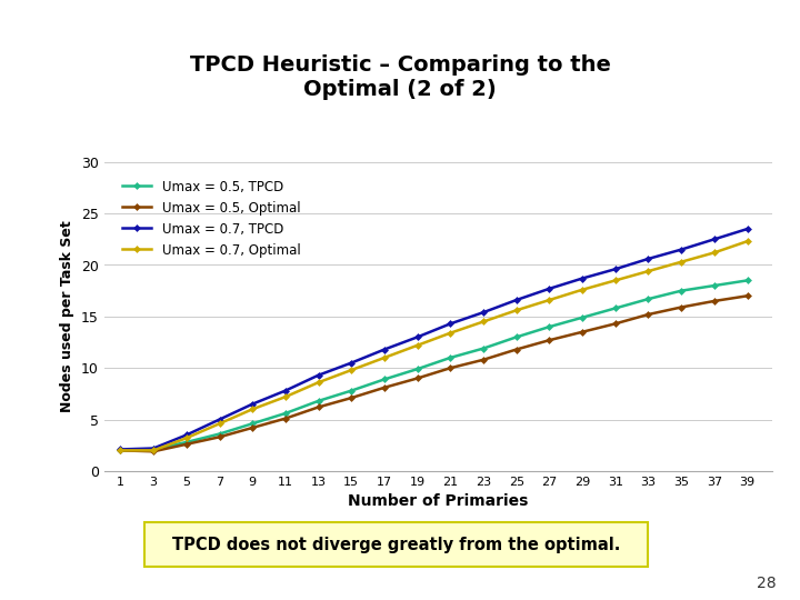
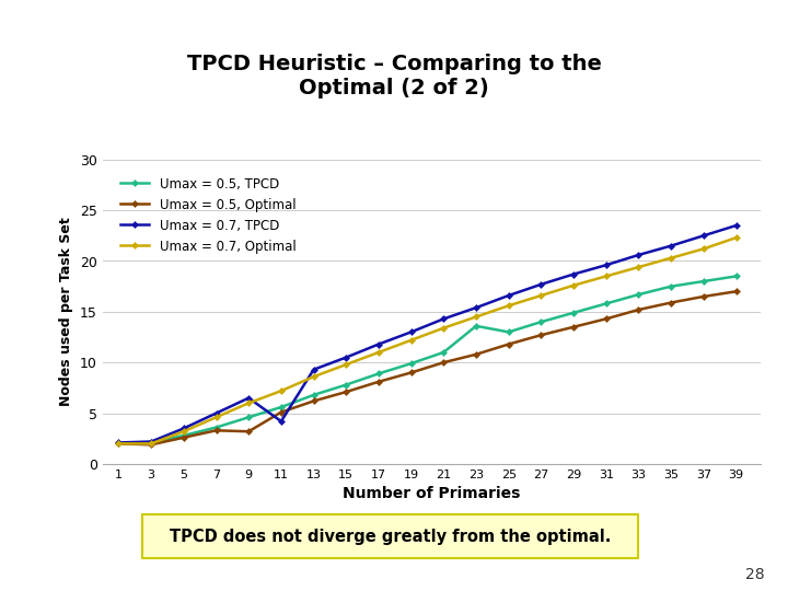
Umax = 0.5, Optimal/9: 4.2 -> 3.2
Umax = 0.7, TPCD/11: 7.8 -> 4.2
Umax = 0.5, TPCD/23: 11.9 -> 13.6
